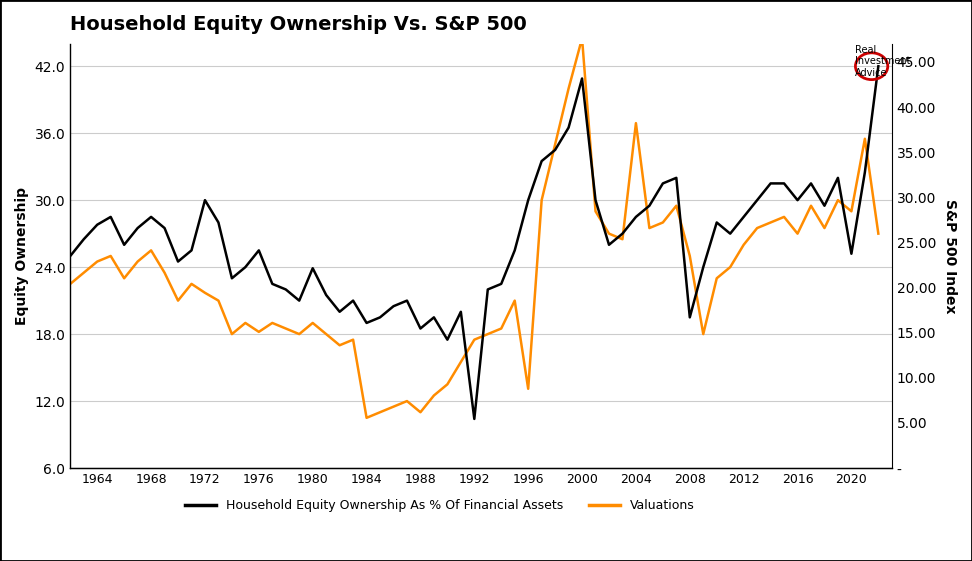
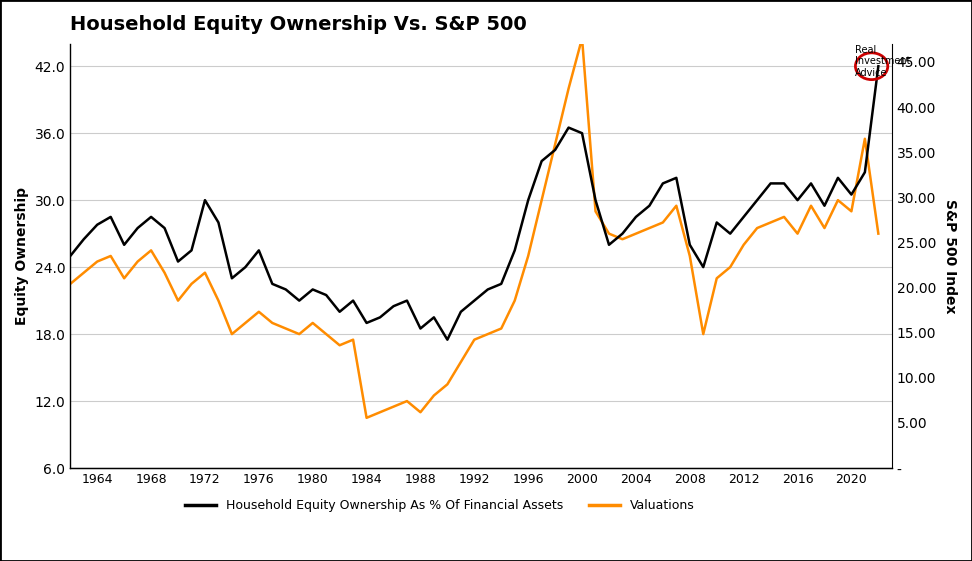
Valuations/1972: 21.7 -> 23.5
Valuations/1976: 18.2 -> 20.0
Household Equity Ownership As % Of Financial Assets/1980: 23.9 -> 22.0
Household Equity Ownership As % Of Financial Assets/1992: 10.4 -> 21.0
Valuations/1996: 13.1 -> 25.0
Household Equity Ownership As % Of Financial Assets/2000: 40.9 -> 36.0
Valuations/2004: 36.9 -> 27.0
Household Equity Ownership As % Of Financial Assets/2008: 19.5 -> 26.0
Household Equity Ownership As % Of Financial Assets/2020: 25.2 -> 30.5
